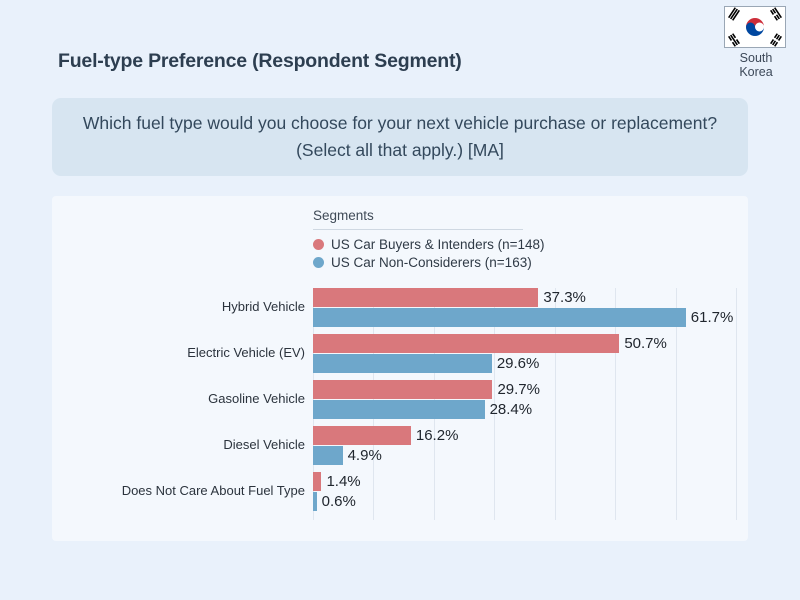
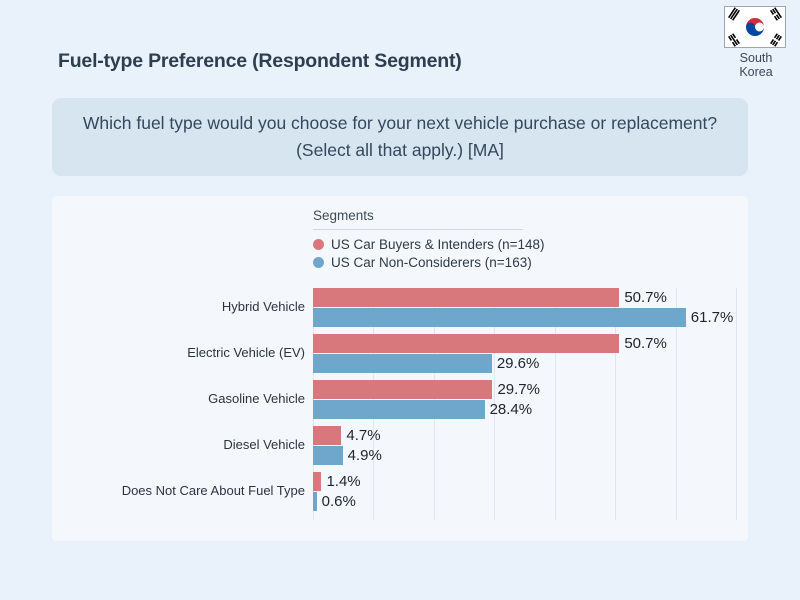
US Car Buyers & Intenders (n=148)/Hybrid Vehicle: 37.3% -> 50.7%
US Car Buyers & Intenders (n=148)/Diesel Vehicle: 16.2% -> 4.7%
